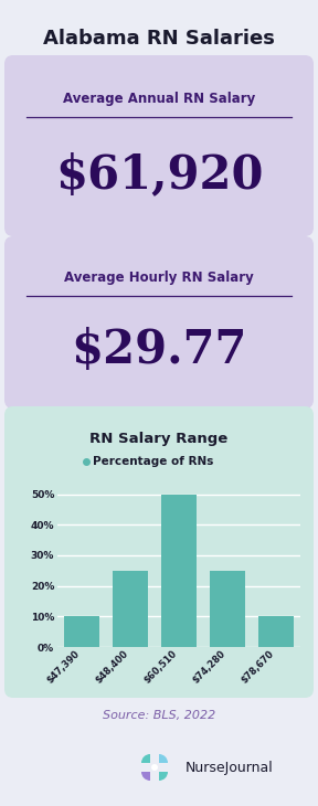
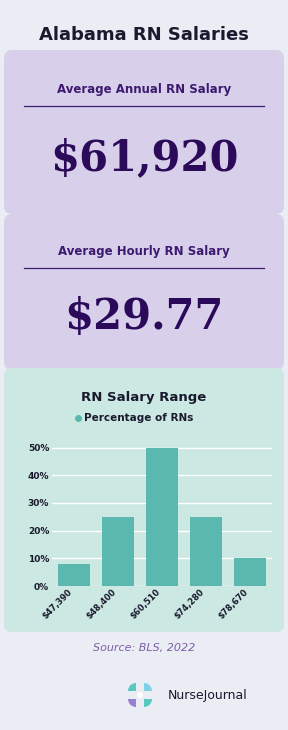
$47,390: 10% -> 8%
